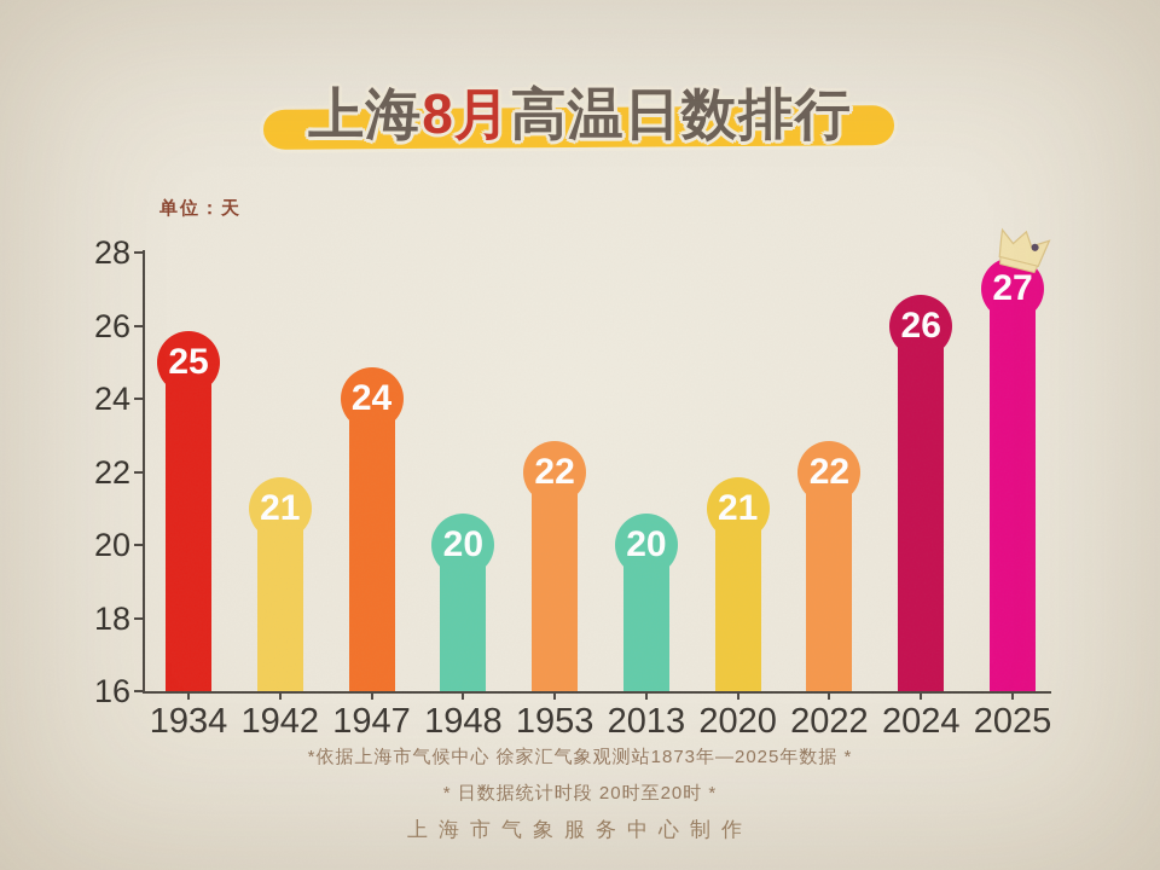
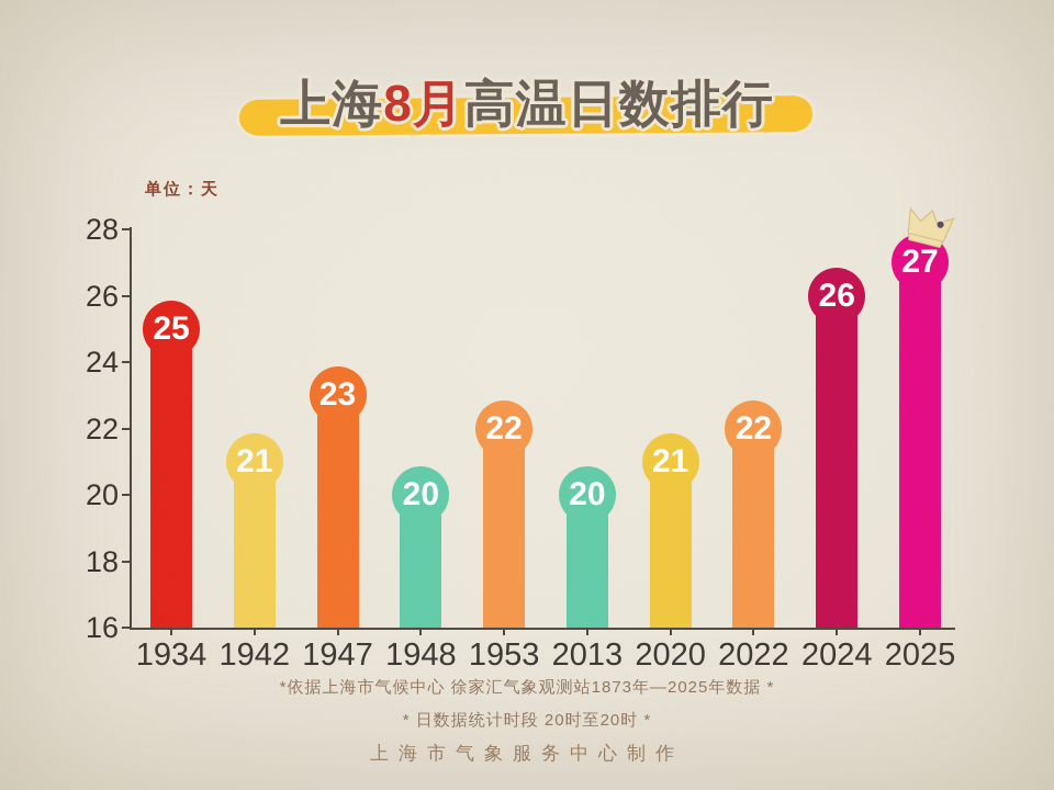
1947: 24 -> 23
